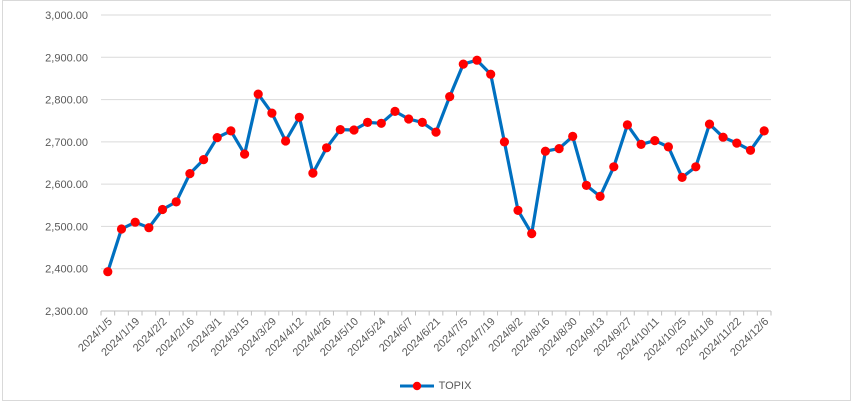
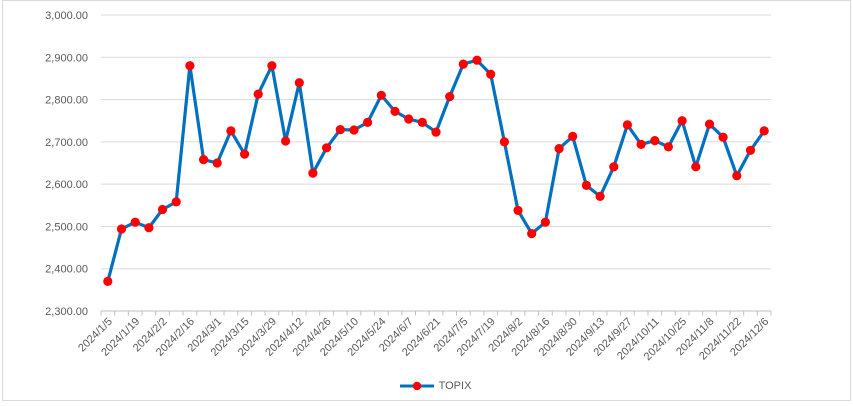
2024/1/5: 2390 -> 2370
2024/2/16: 2620 -> 2880
2024/3/1: 2710 -> 2650
2024/3/29: 2770 -> 2880
2024/4/12: 2760 -> 2840
2024/5/24: 2740 -> 2810
2024/8/16: 2680 -> 2510
2024/10/25: 2620 -> 2750
2024/11/22: 2700 -> 2620
